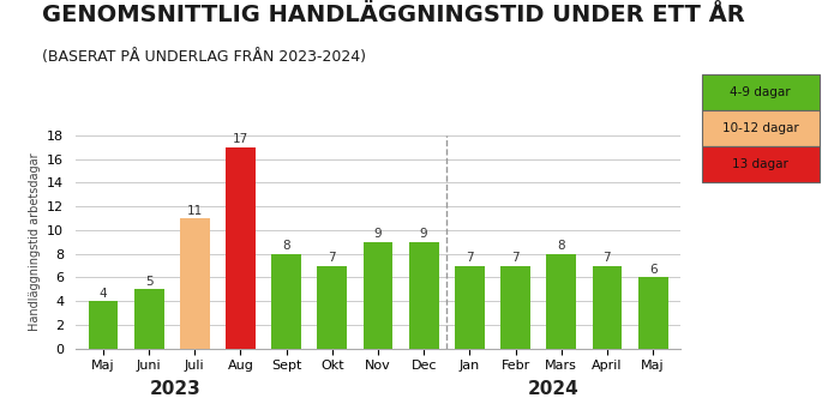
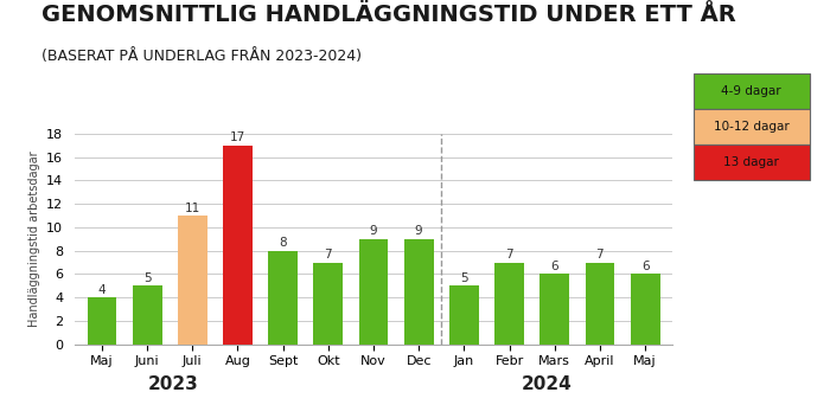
Jan: 7 -> 5
Mars: 8 -> 6
